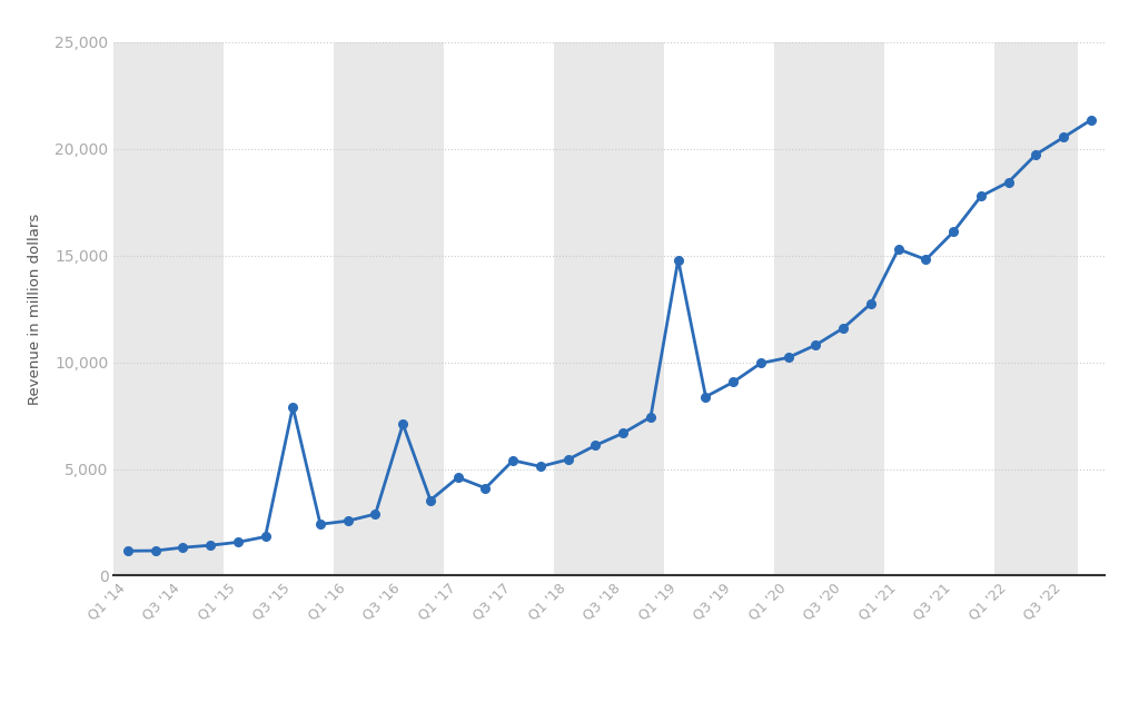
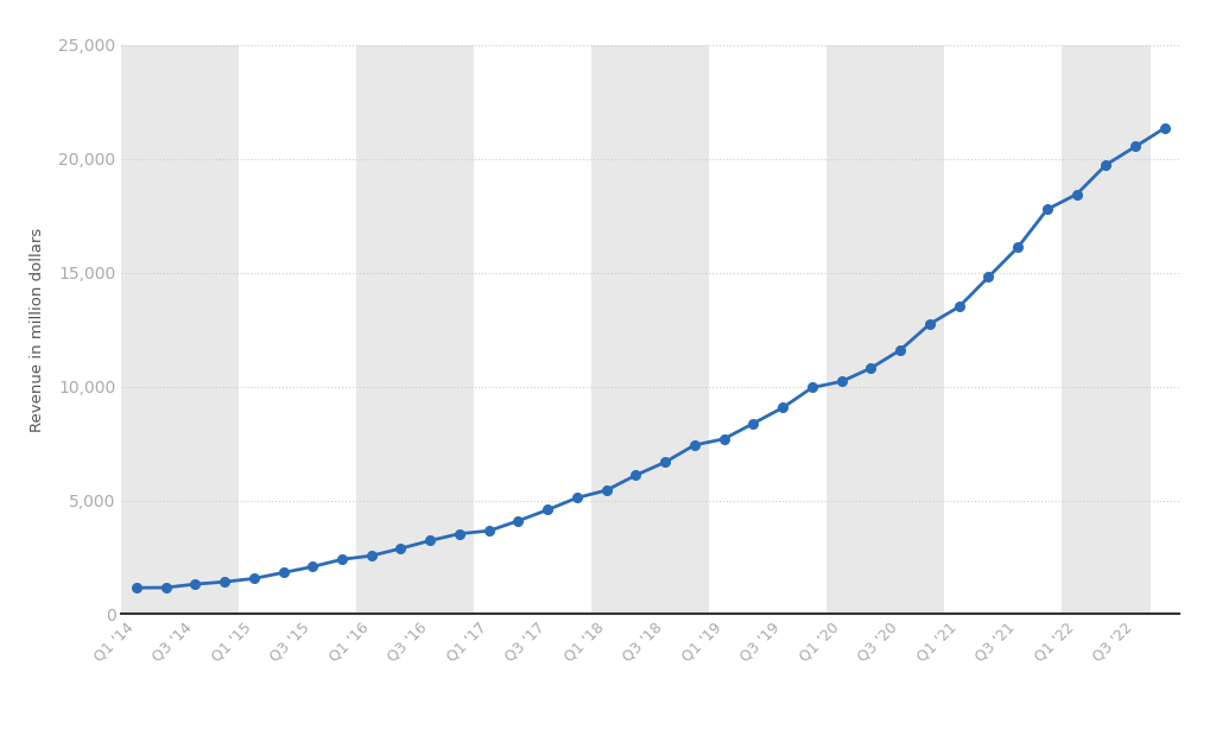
Q3 '15: 7,900 -> 2,100
Q3 '16: 7,100 -> 3,200
Q1 '17: 4,600 -> 3,700
Q3 '17: 5,400 -> 4,600
Q1 '19: 14,800 -> 7,700
Q1 '21: 15,300 -> 13,500
